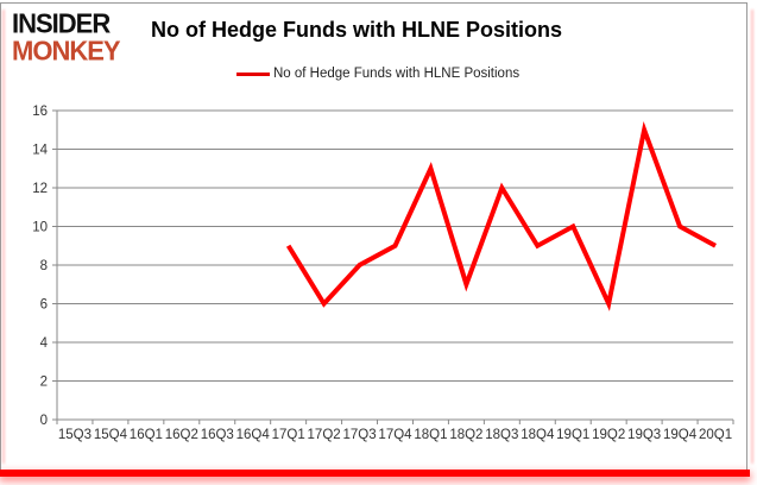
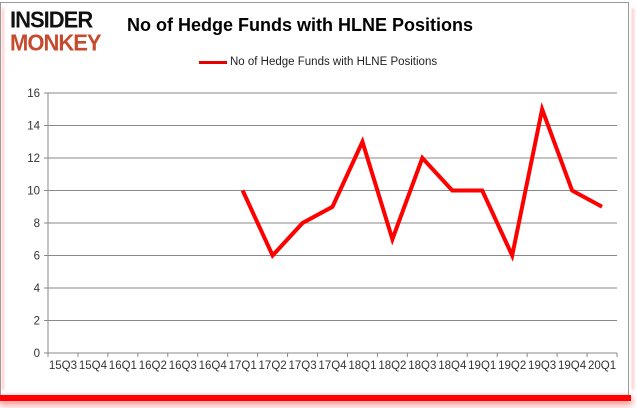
17Q1: 9 -> 10
18Q4: 9 -> 10
